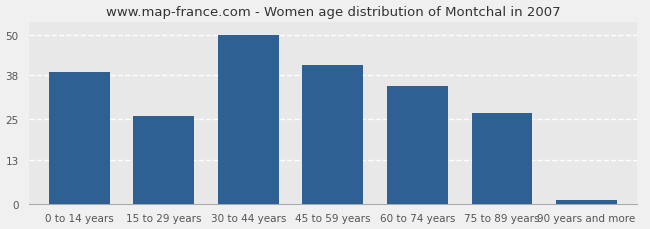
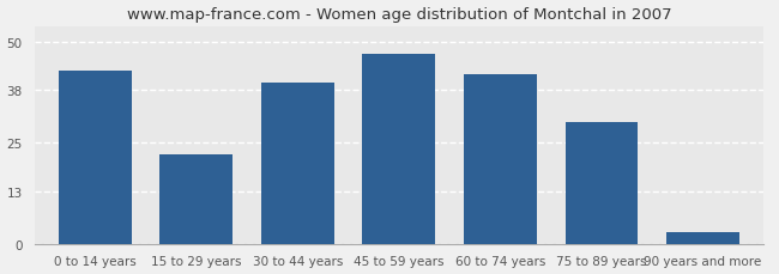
0 to 14 years: 39 -> 43
15 to 29 years: 26 -> 22
30 to 44 years: 50 -> 40
45 to 59 years: 41 -> 47
60 to 74 years: 35 -> 42
75 to 89 years: 27 -> 30
90 years and more: 1 -> 3
